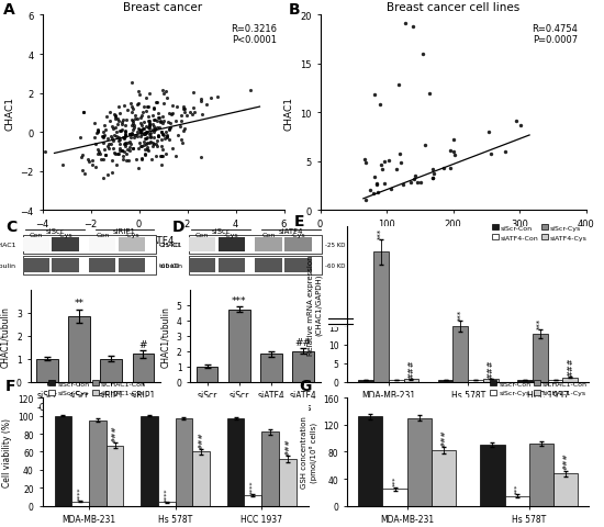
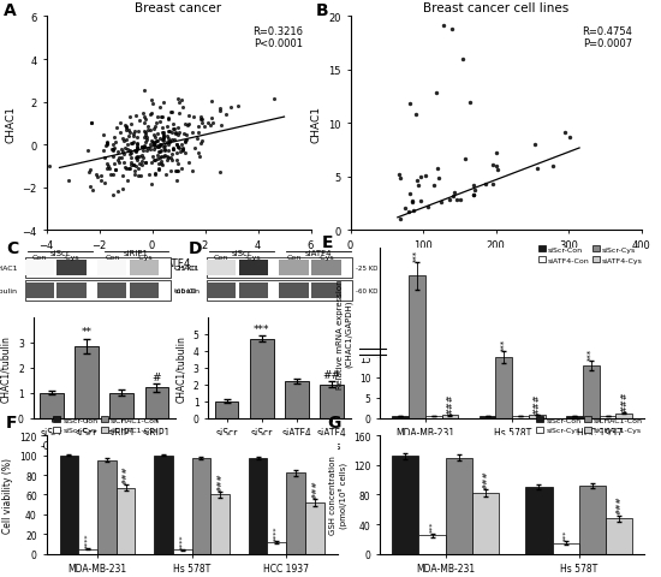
siATF4 -Con: 1.8 -> 2.2
